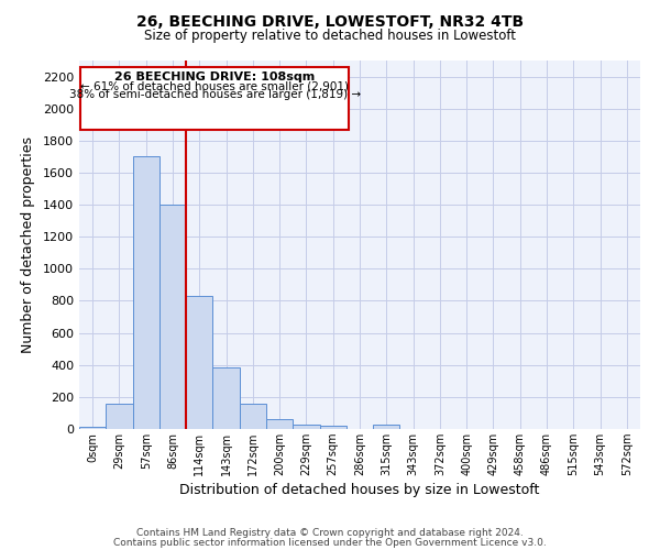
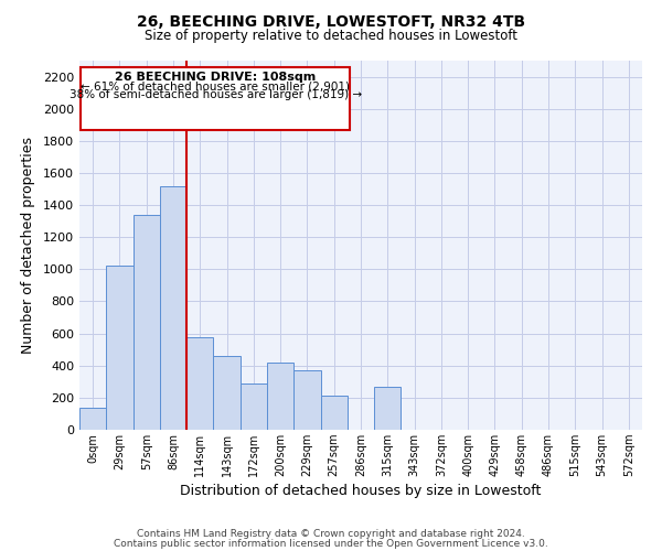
0sqm: 20 -> 140
29sqm: 160 -> 1020
57sqm: 1700 -> 1340
86sqm: 1400 -> 1520
114sqm: 830 -> 580
143sqm: 380 -> 460
172sqm: 160 -> 290
200sqm: 60 -> 420
229sqm: 30 -> 370
257sqm: 20 -> 210
315sqm: 30 -> 270
